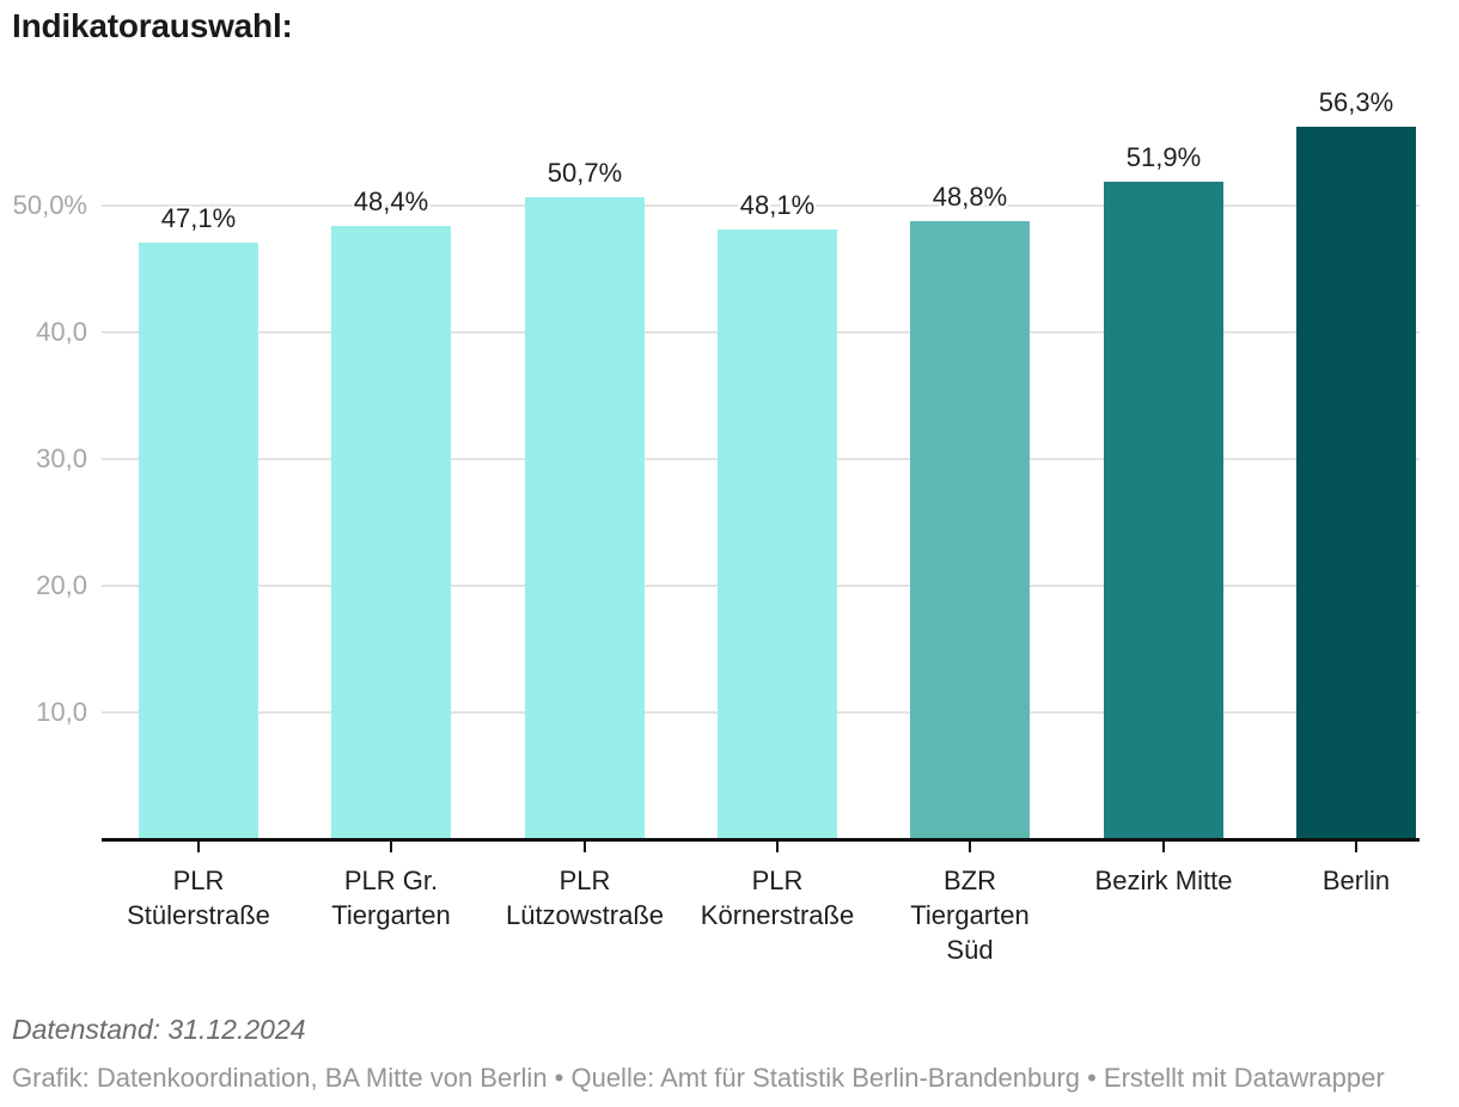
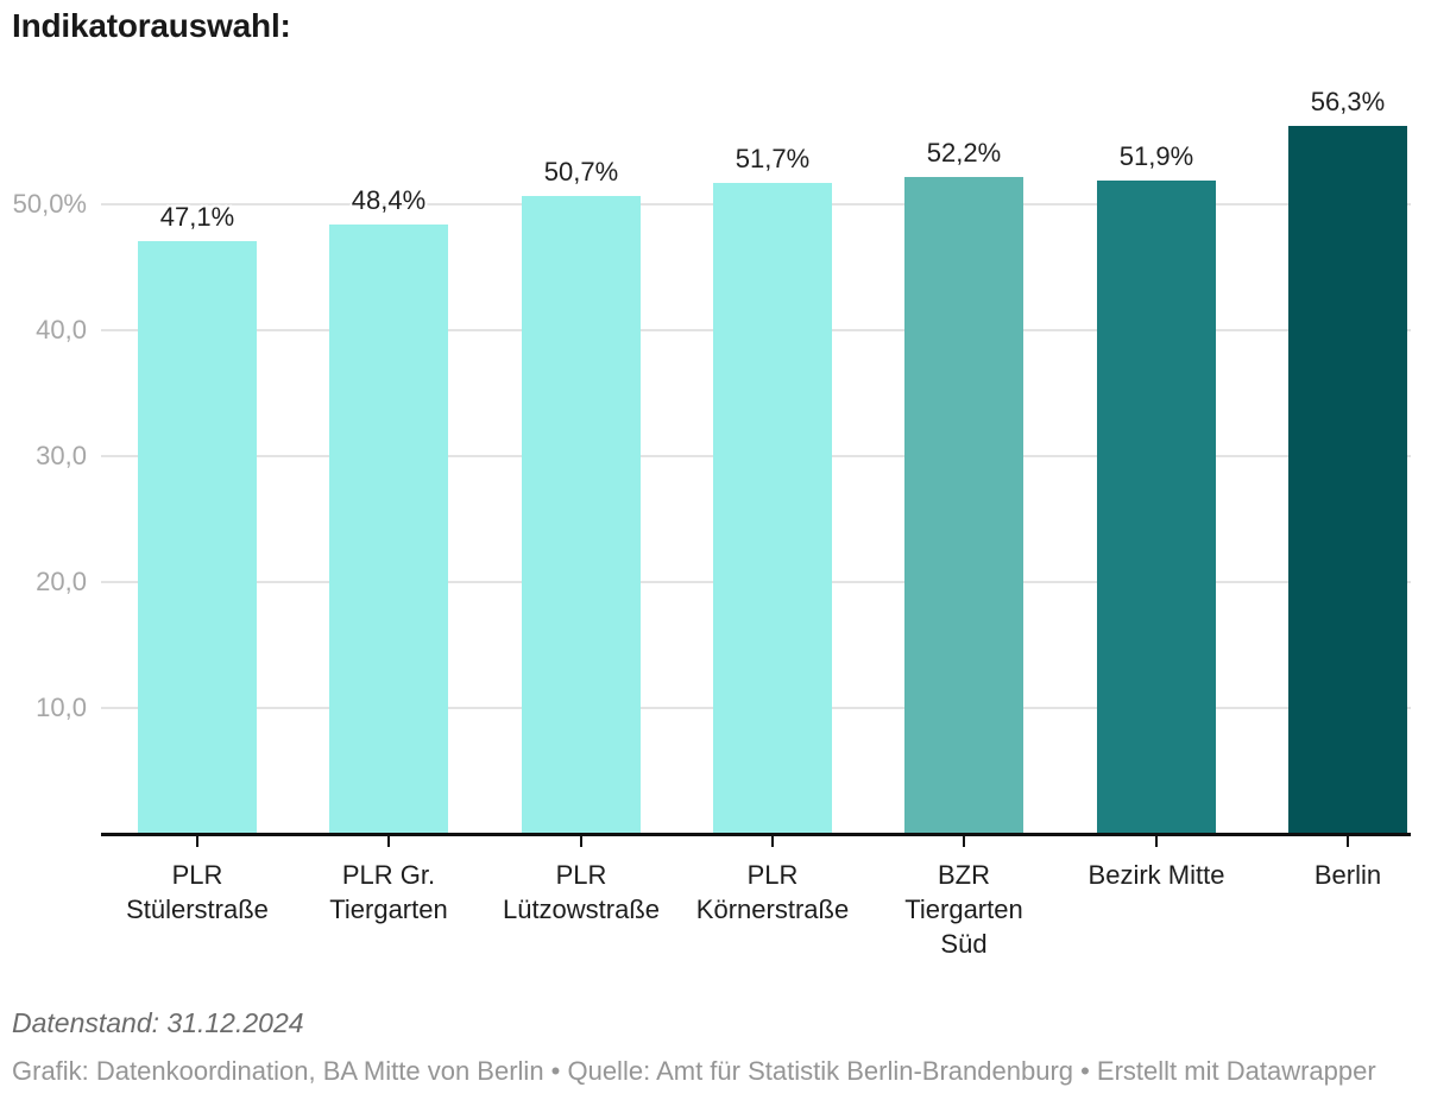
PLR Körnerstraße: 48,1% -> 51,7%
BZR Tiergarten Süd: 48,8% -> 52,2%
